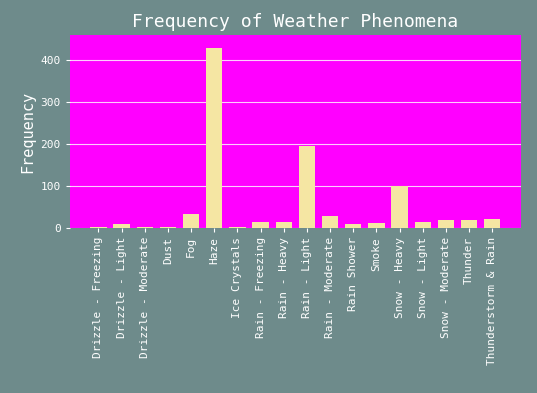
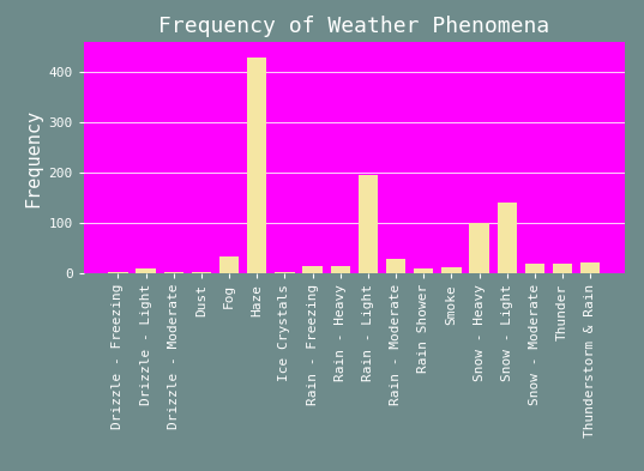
Snow - Light: 15 -> 140
